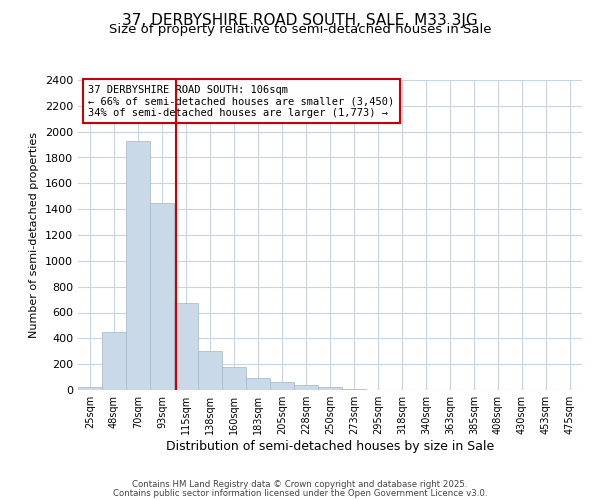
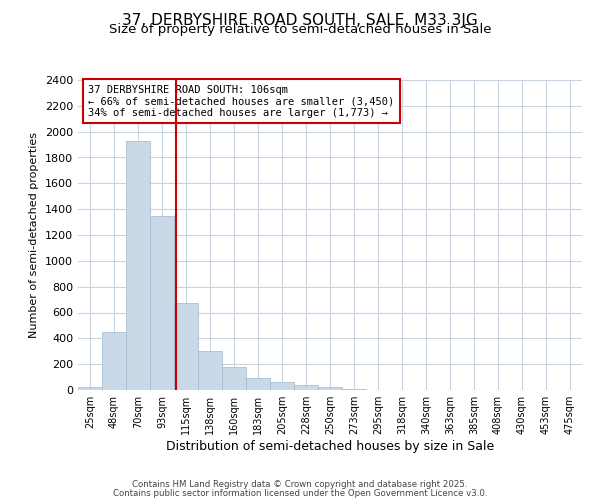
93sqm: 1450 -> 1350
